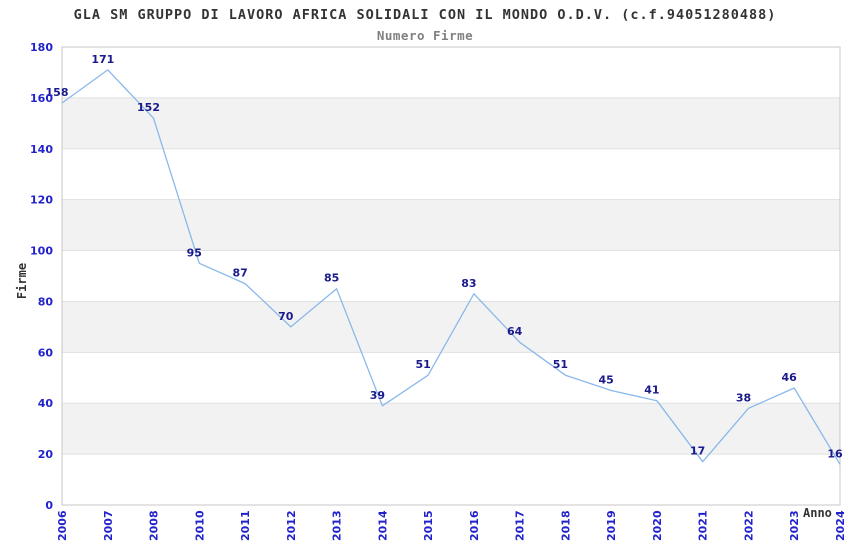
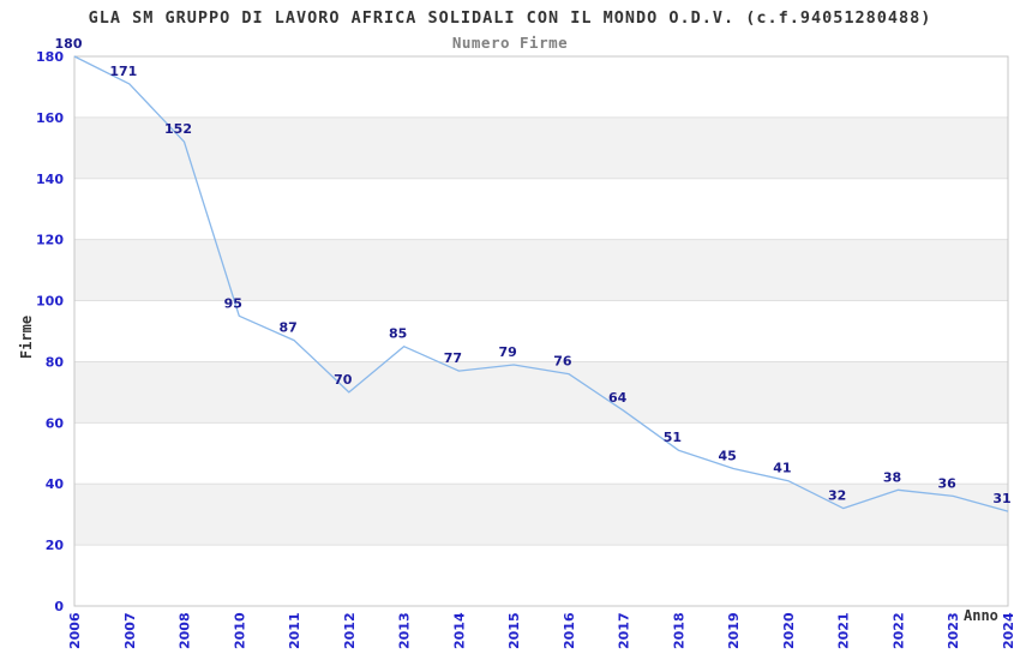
2006: 158 -> 180
2014: 39 -> 77
2015: 51 -> 79
2016: 83 -> 76
2021: 17 -> 32
2023: 46 -> 36
2024: 16 -> 31
